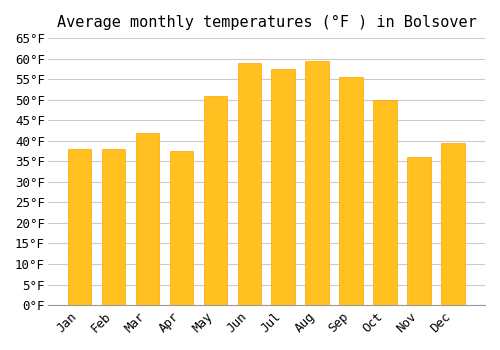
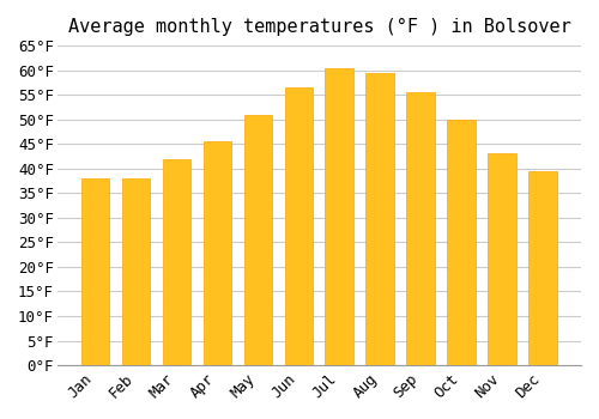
Apr: 37.5°F -> 45.5°F
Jun: 59.0°F -> 56.5°F
Jul: 57.5°F -> 60.5°F
Nov: 36.0°F -> 43.0°F
